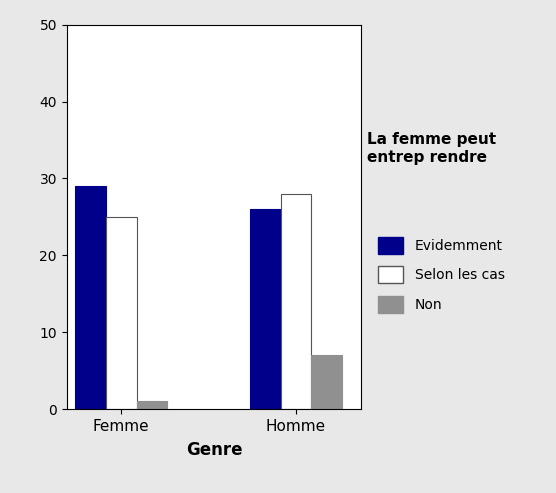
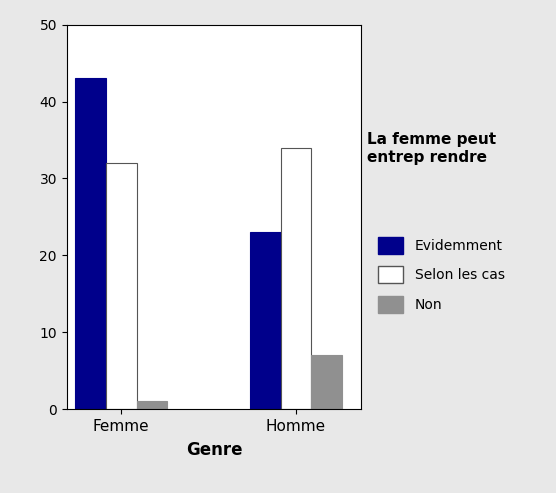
Evidemment/Femme: 29 -> 43
Selon les cas/Femme: 25 -> 32
Evidemment/Homme: 26 -> 23
Selon les cas/Homme: 28 -> 34
